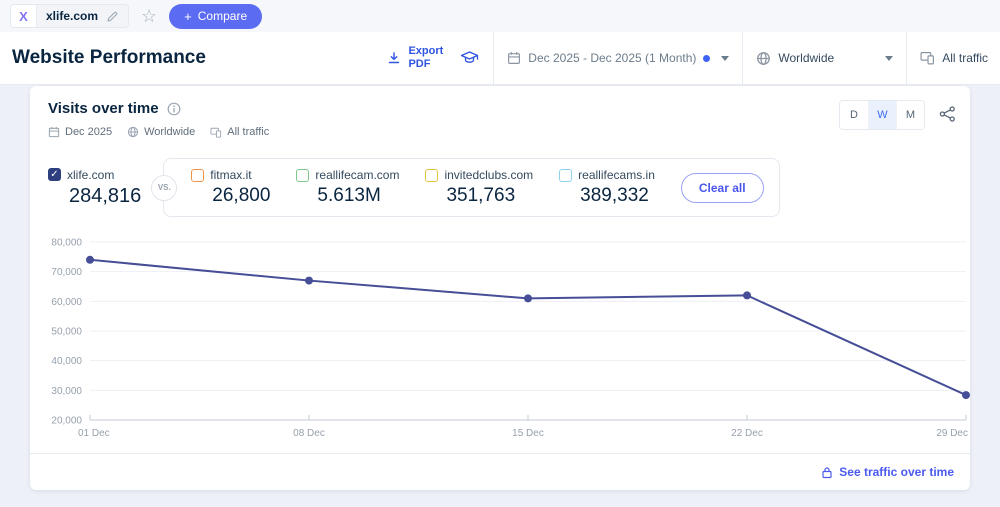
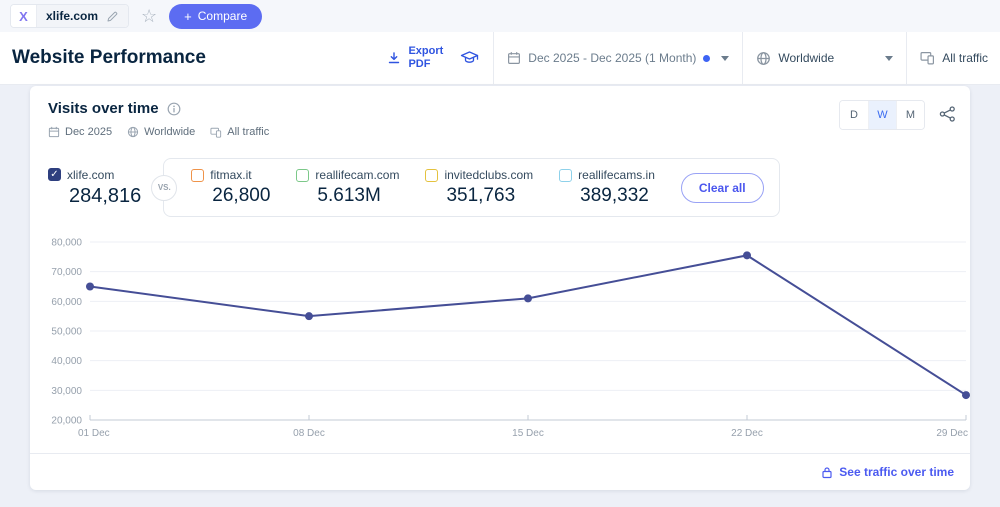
01 Dec: 74000 -> 65000
08 Dec: 67000 -> 55000
22 Dec: 62000 -> 76000
